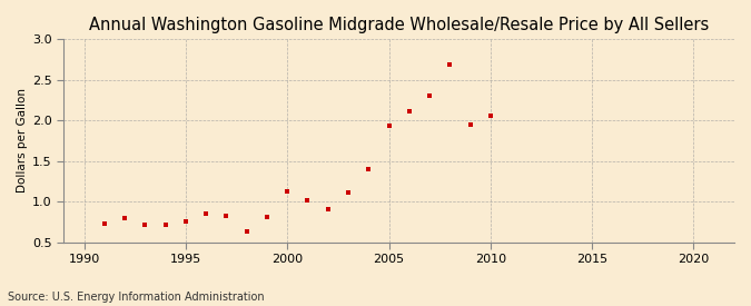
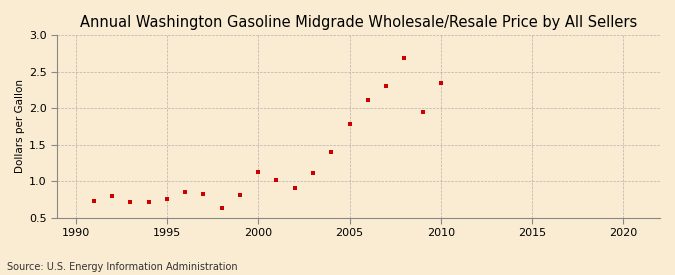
2005: 1.94 -> 1.78
2010: 2.06 -> 2.34
